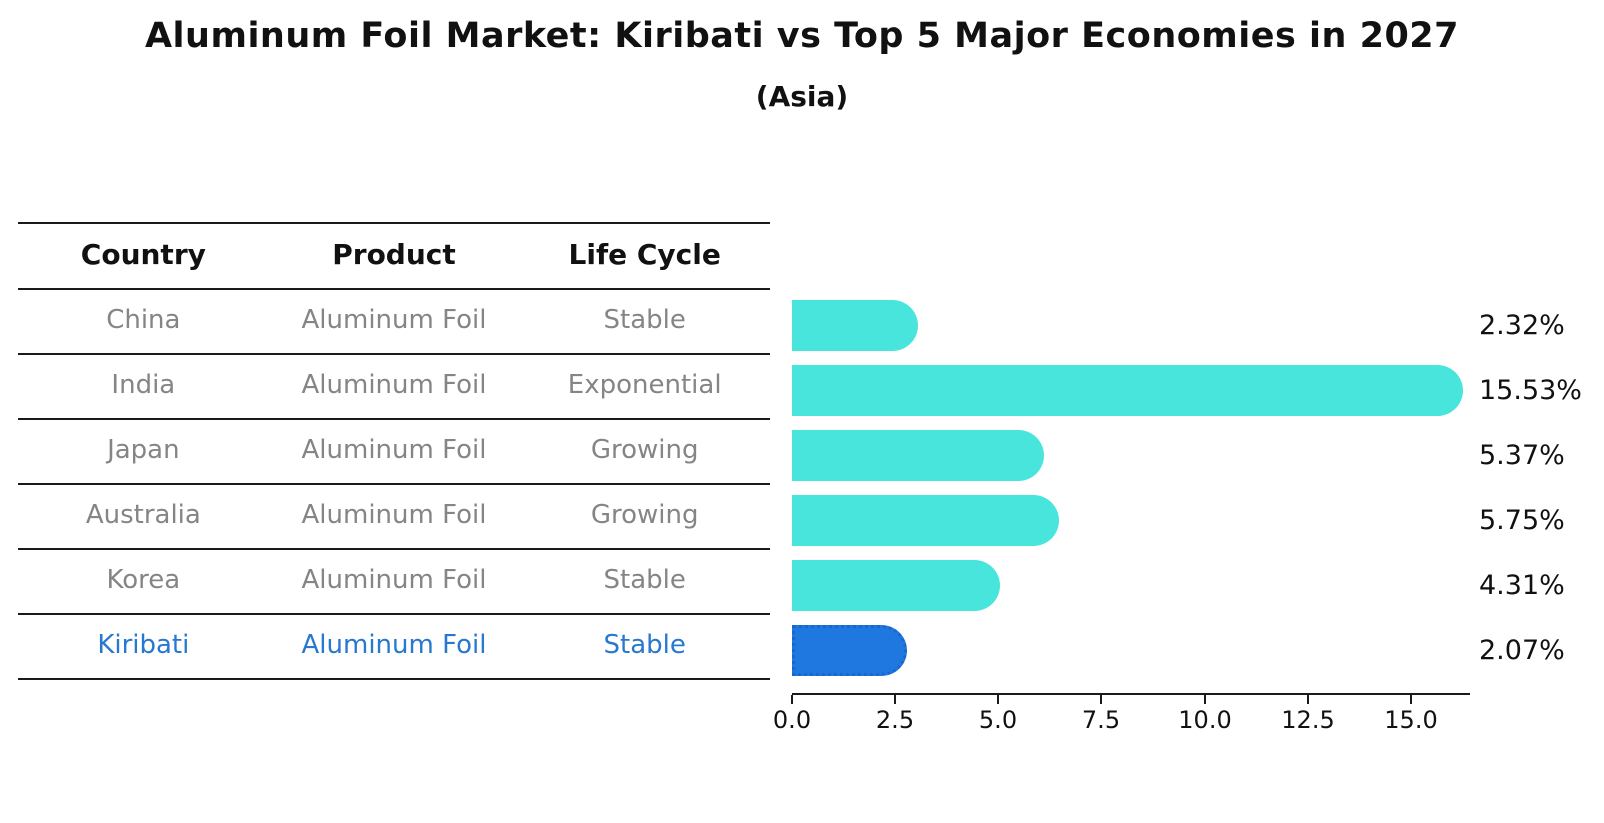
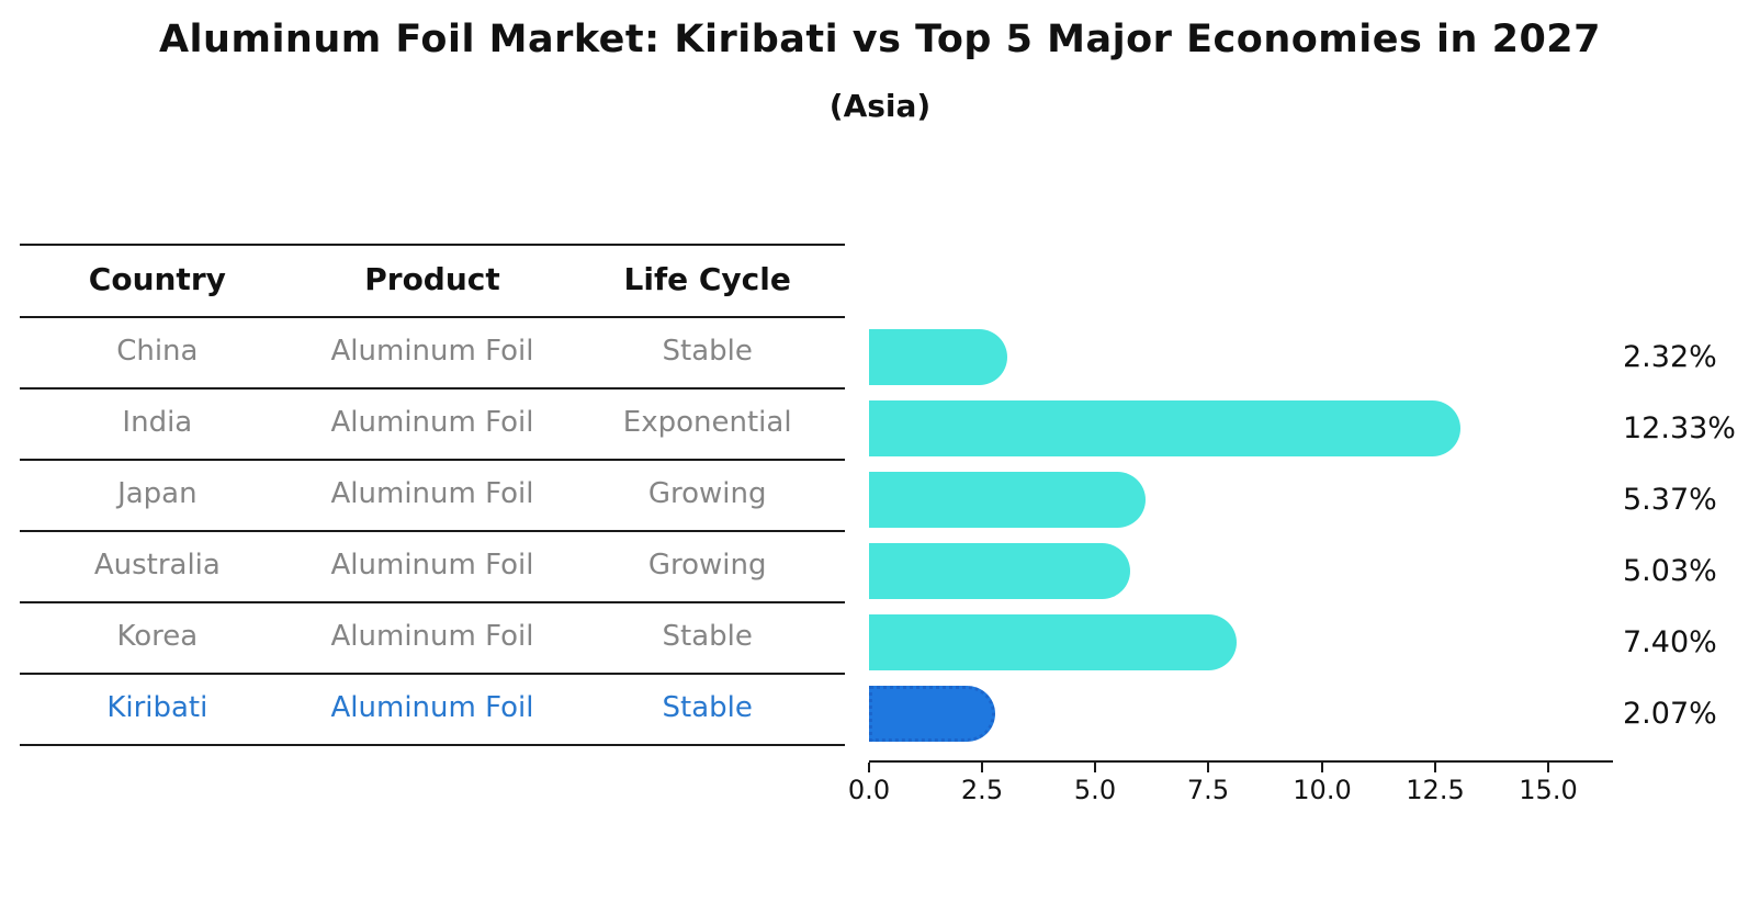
India: 15.53% -> 12.33%
Australia: 5.75% -> 5.03%
Korea: 4.31% -> 7.40%
